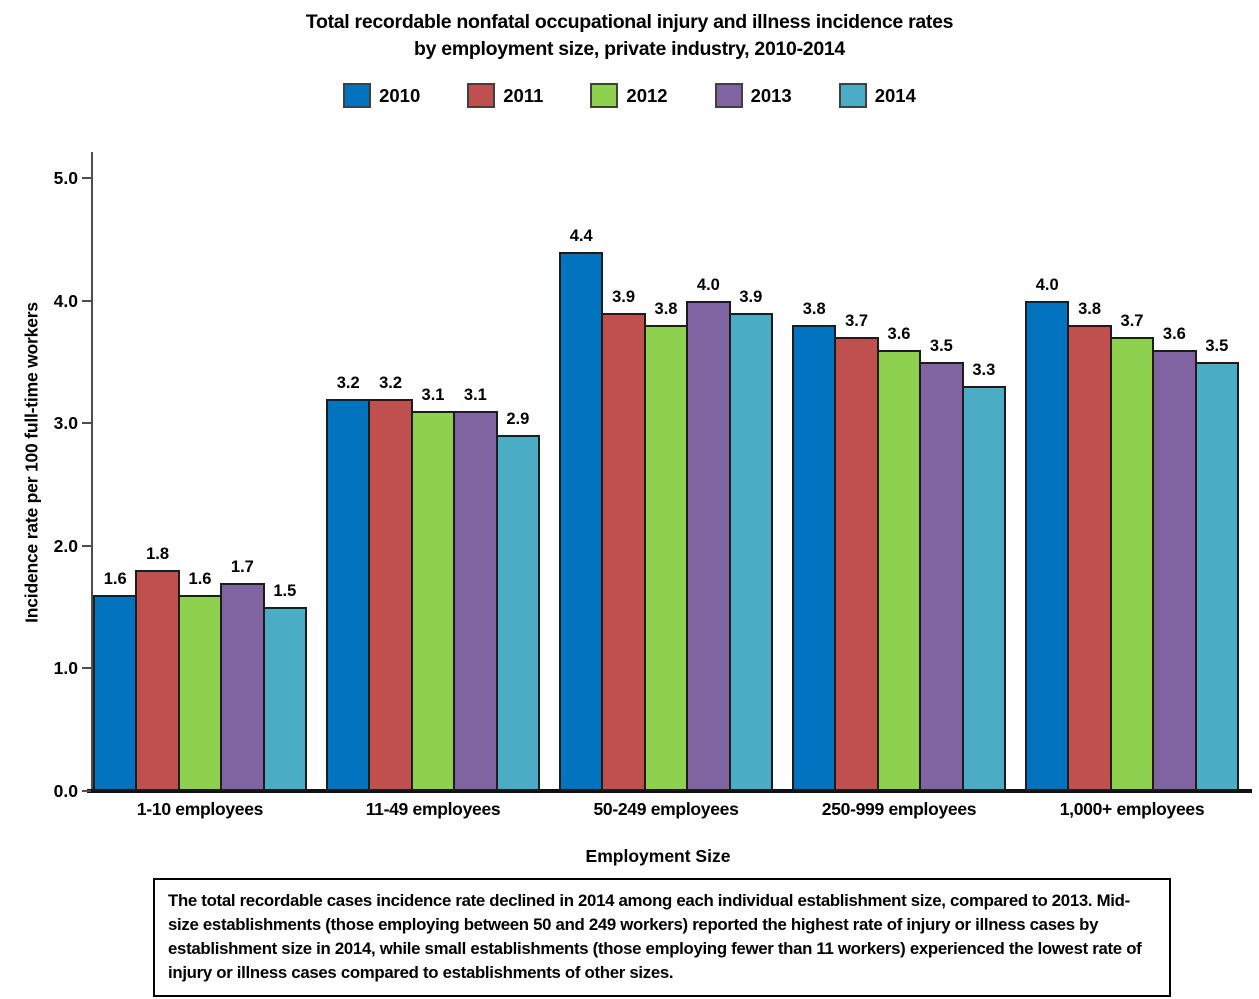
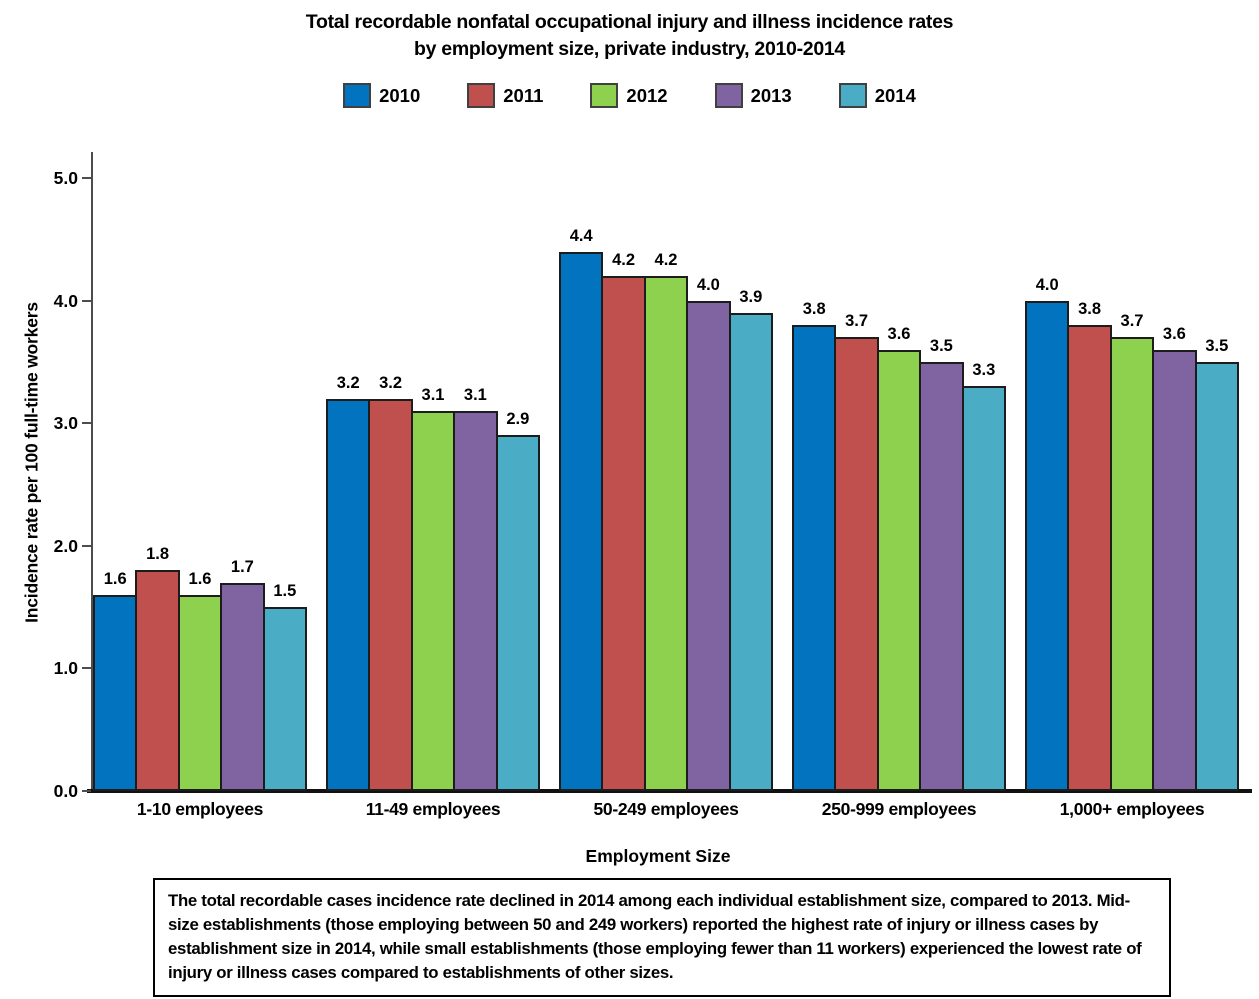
2011/50-249 employees: 3.9 -> 4.2
2012/50-249 employees: 3.8 -> 4.2
